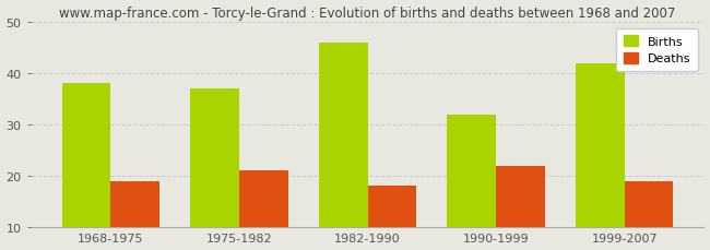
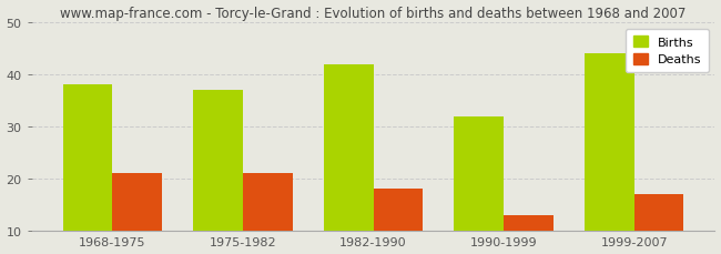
Deaths/1968-1975: 19 -> 21
Births/1982-1990: 46 -> 42
Deaths/1990-1999: 22 -> 13
Births/1999-2007: 42 -> 44
Deaths/1999-2007: 19 -> 17
